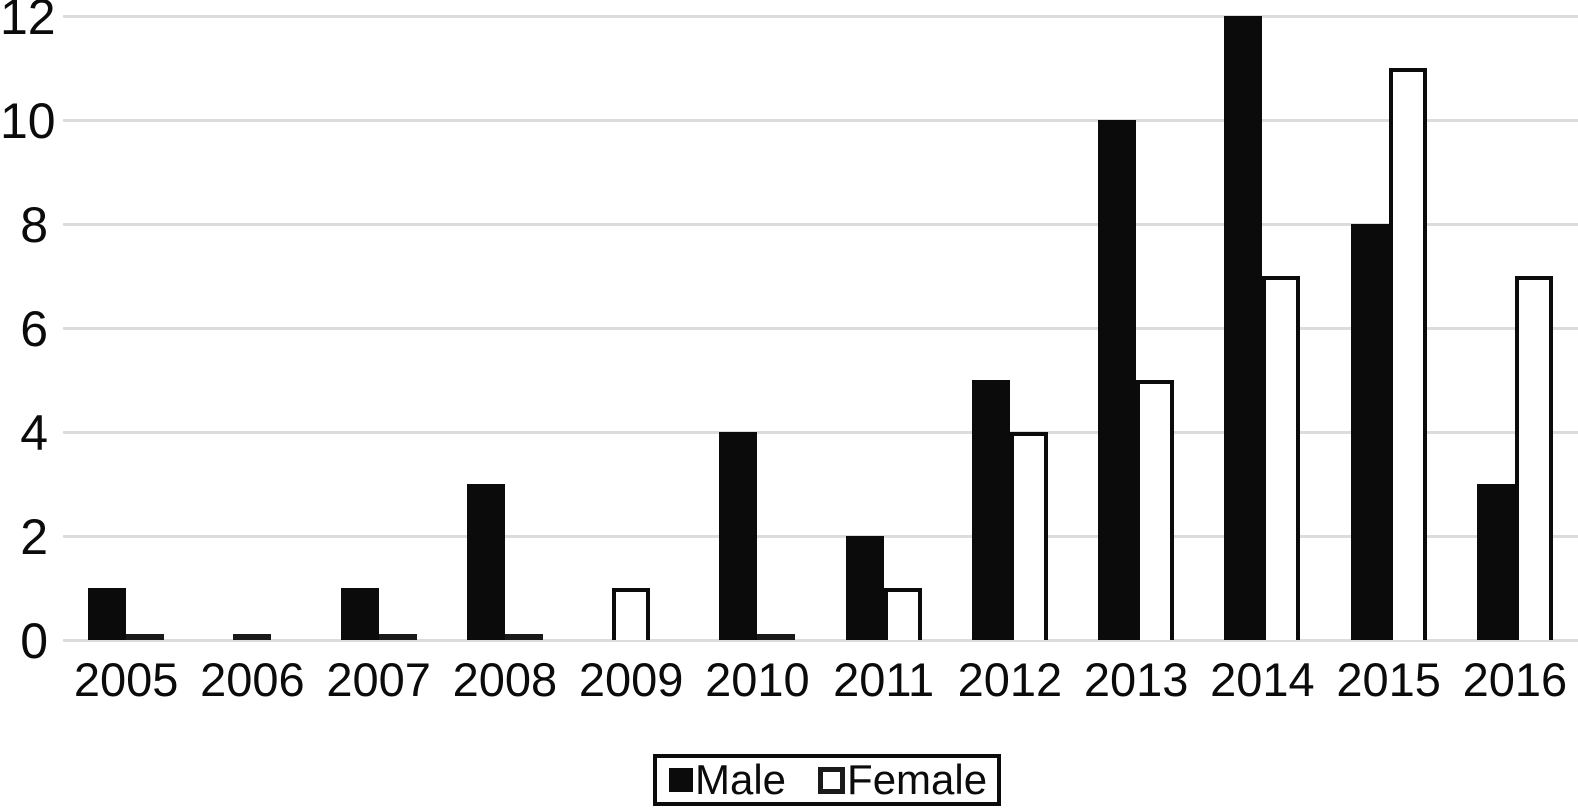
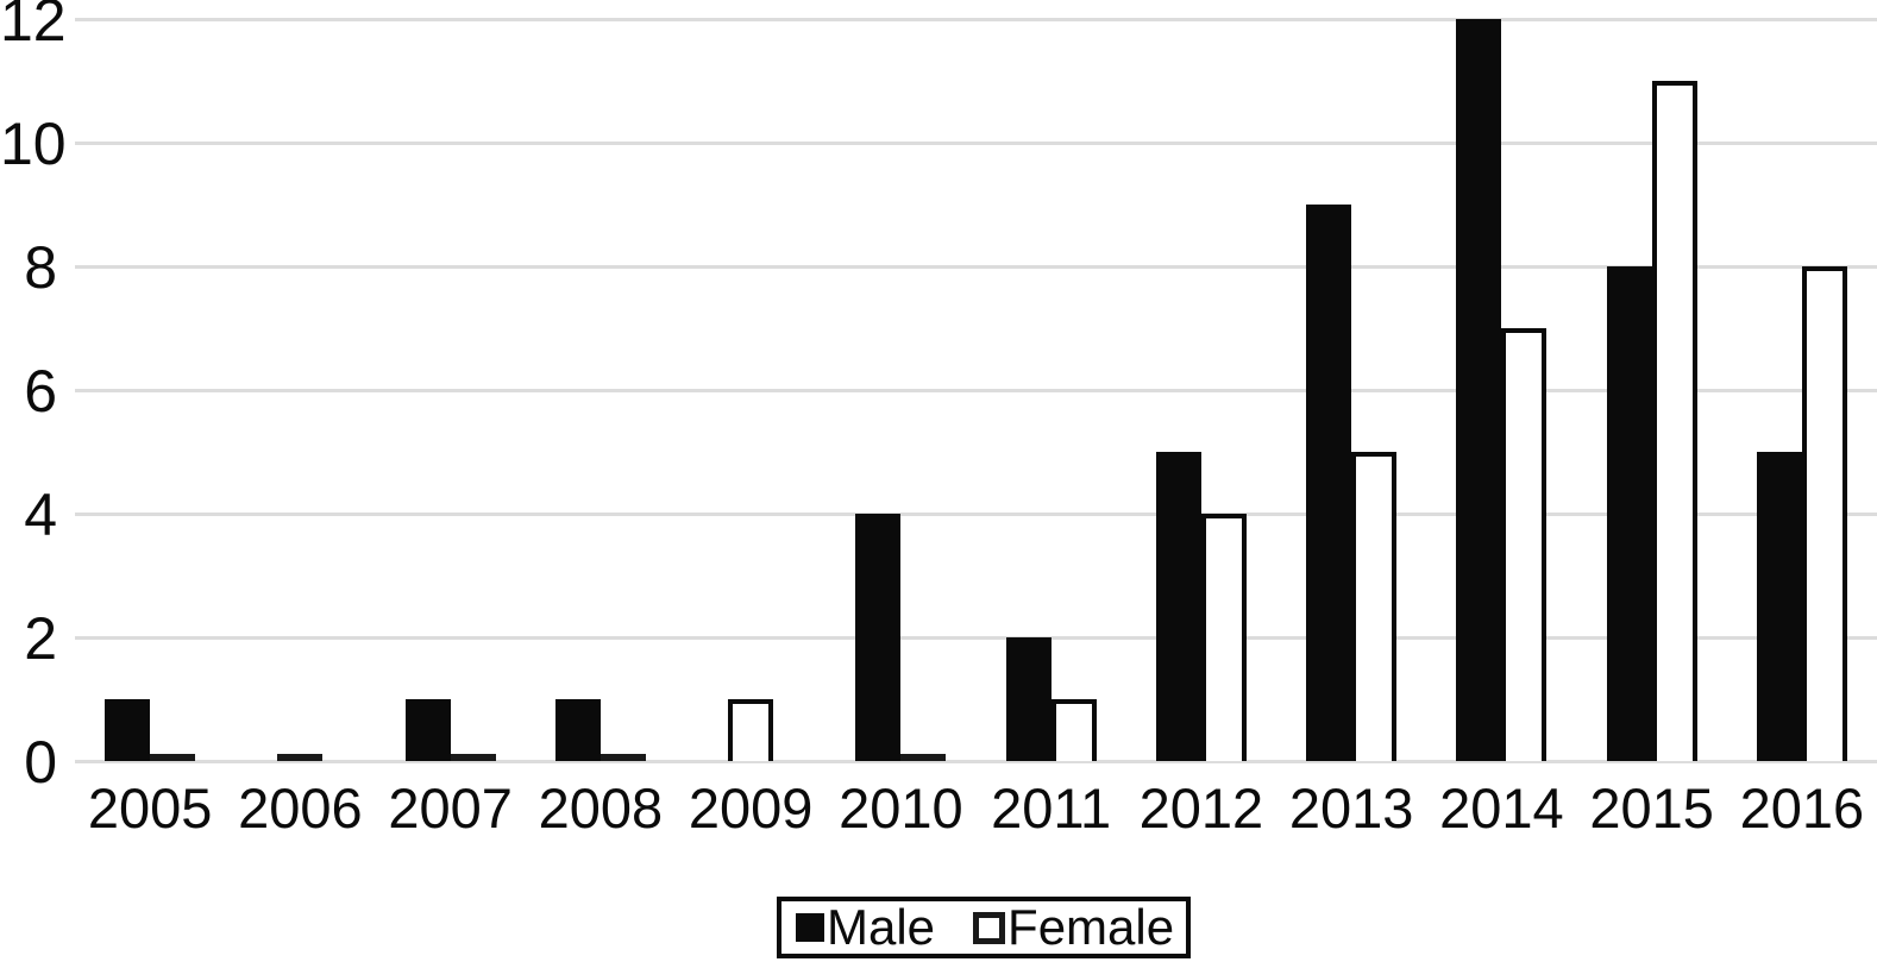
Male/2008: 3 -> 1
Male/2013: 10 -> 9
Male/2016: 3 -> 5
Female/2016: 7 -> 8
